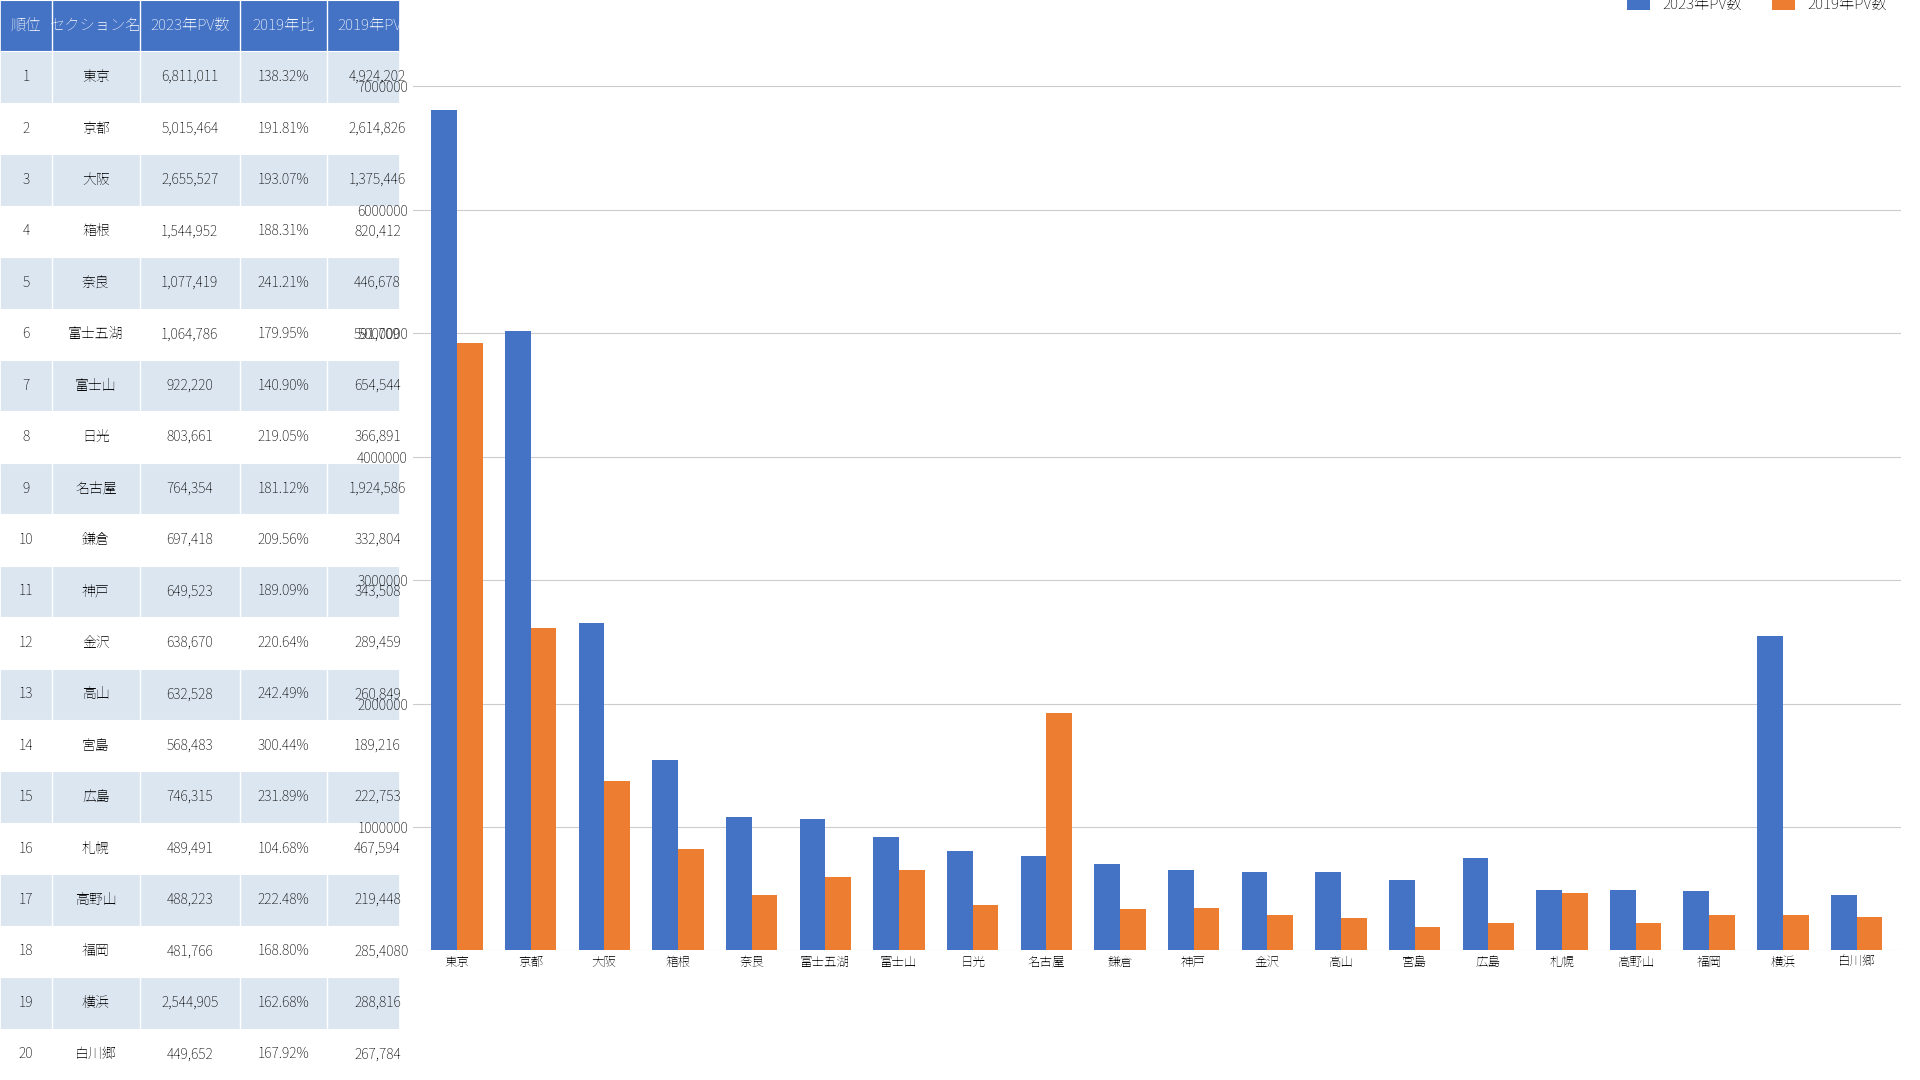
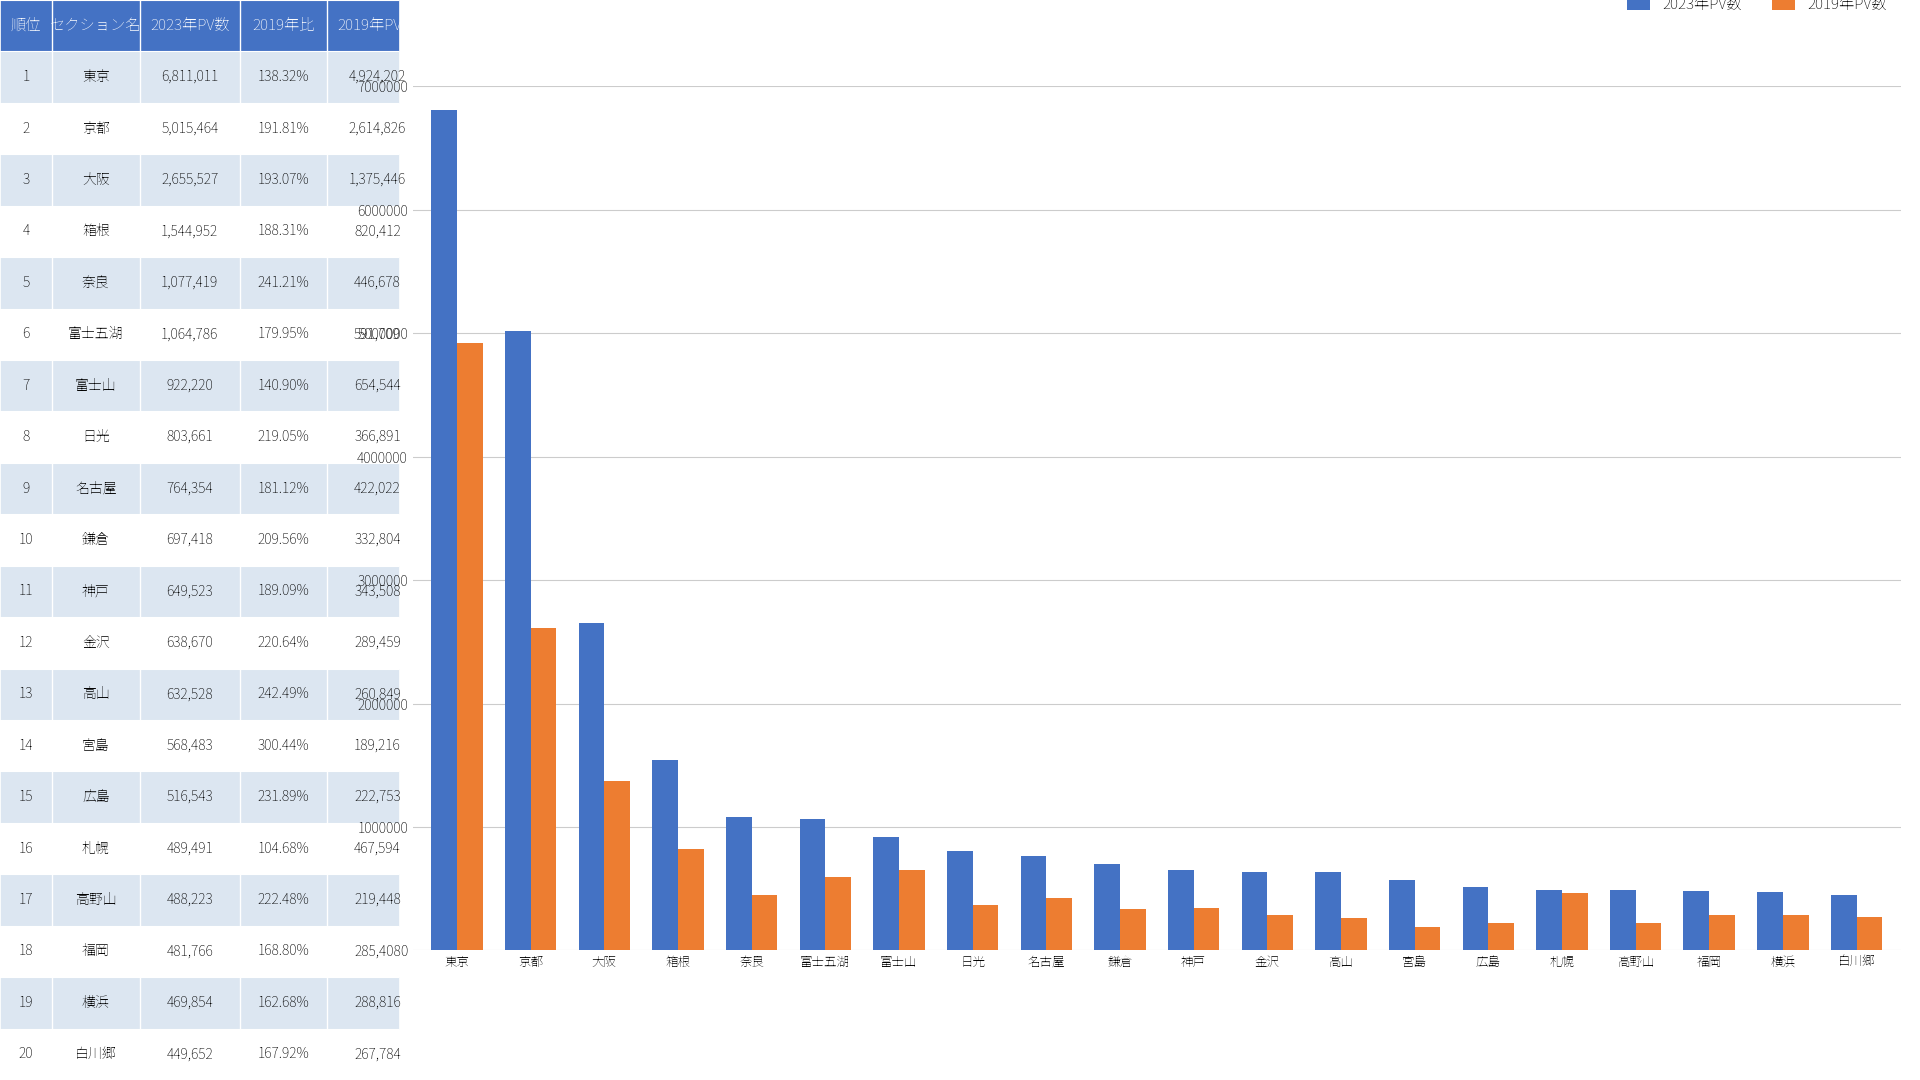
2019年PV数/名古屋: 1,924,586 -> 422,022
2023年PV数/広島: 746,315 -> 516,543
2023年PV数/横浜: 2,544,905 -> 469,854
